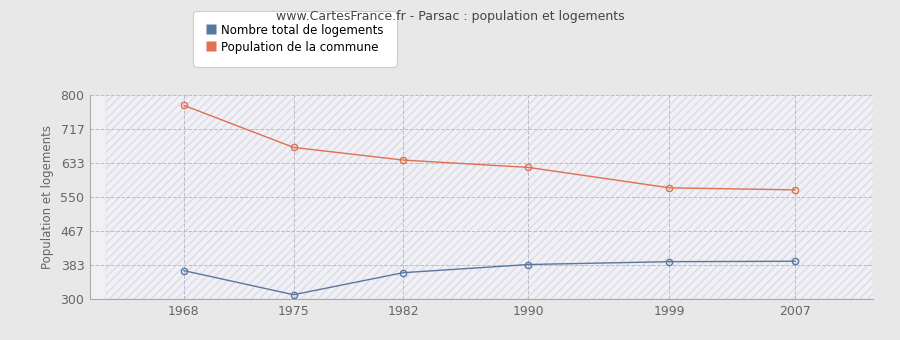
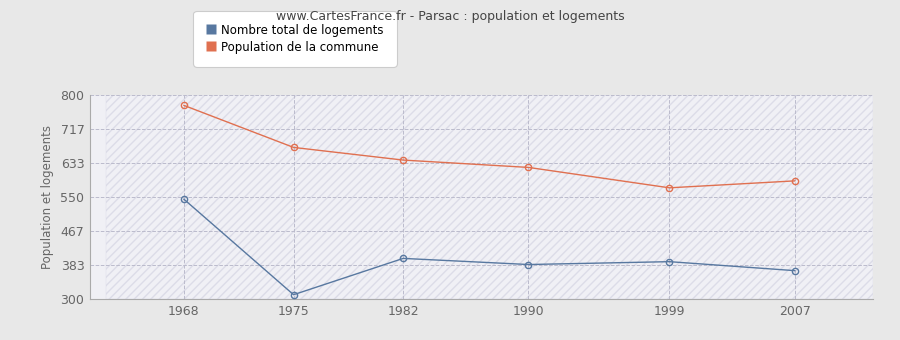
Nombre total de logements/1968: 370 -> 545
Nombre total de logements/1982: 365 -> 400
Nombre total de logements/2007: 393 -> 370
Population de la commune/2007: 568 -> 590
